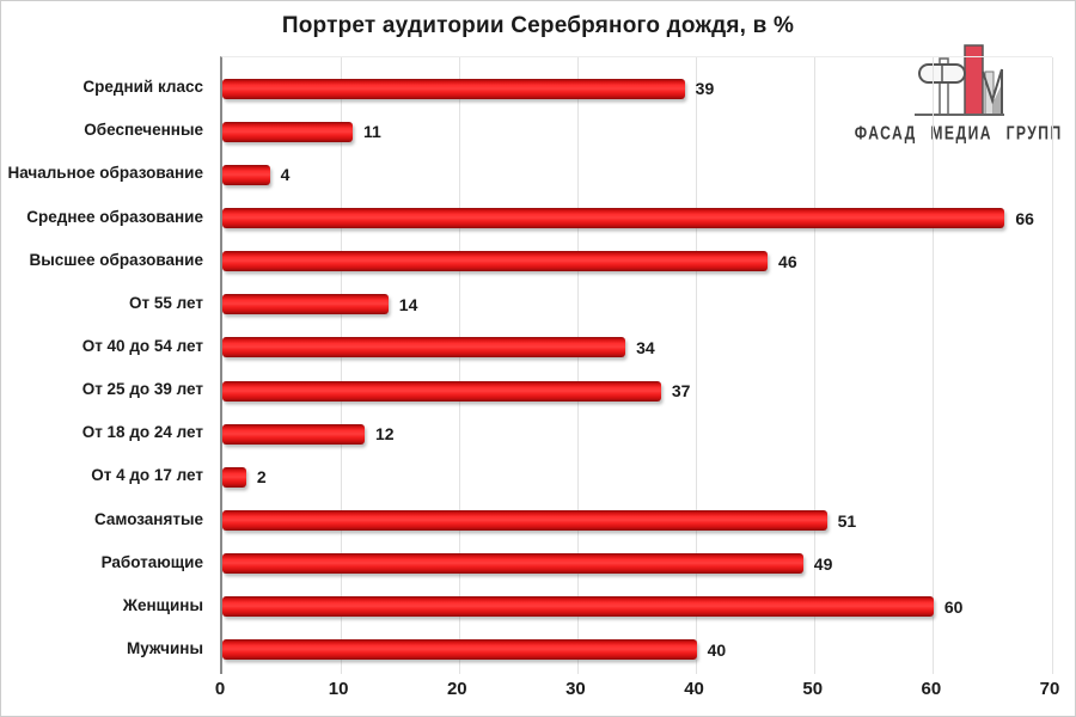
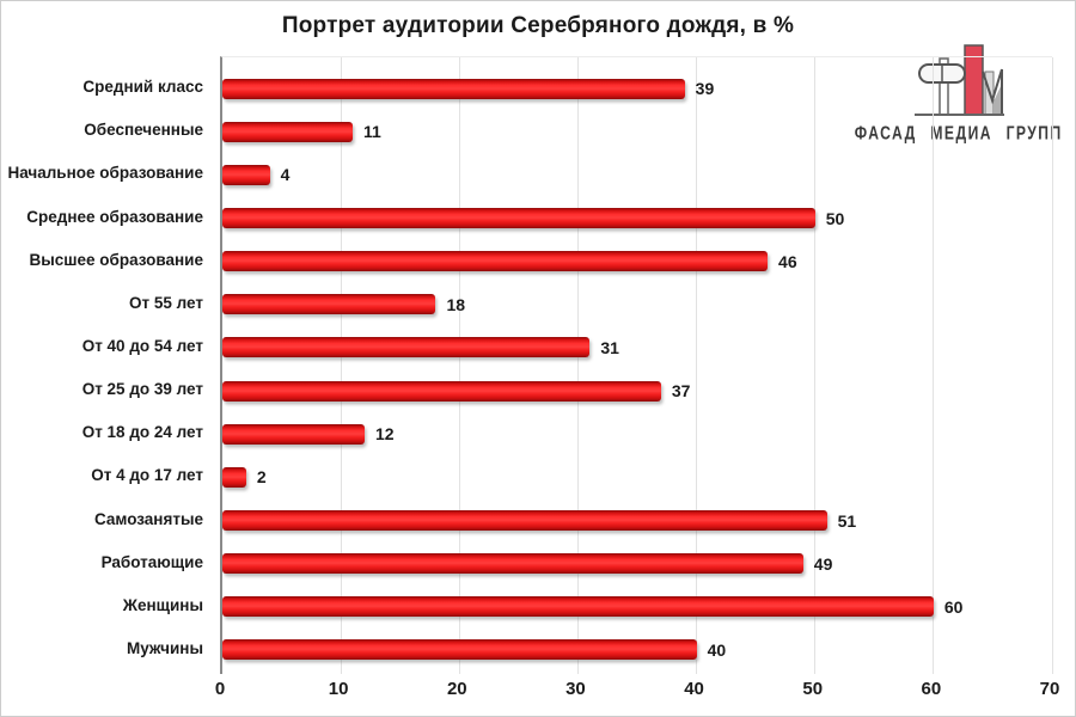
Среднее образование: 66 -> 50
От 55 лет: 14 -> 18
От 40 до 54 лет: 34 -> 31
